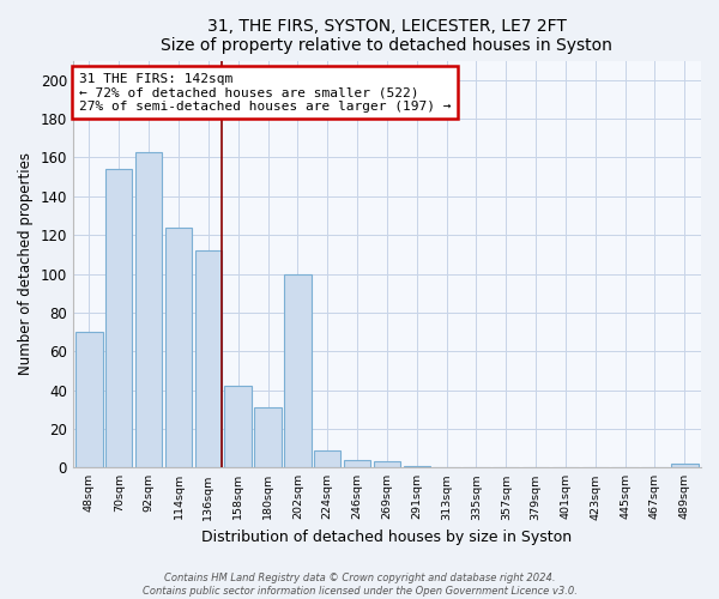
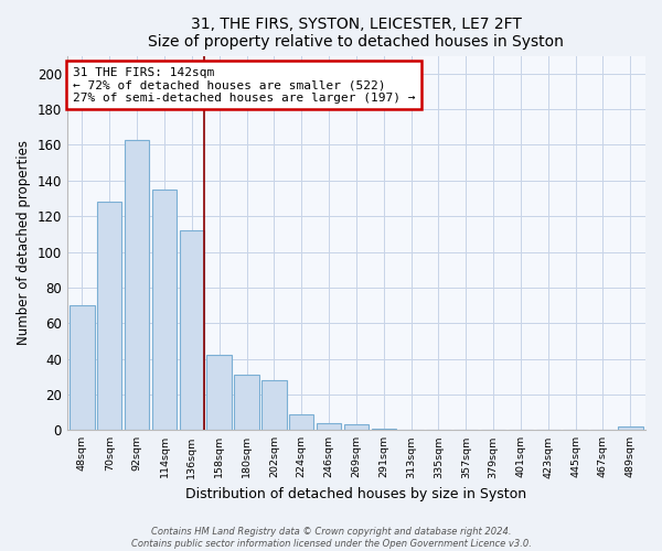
70sqm: 154 -> 128
114sqm: 124 -> 135
202sqm: 100 -> 28
